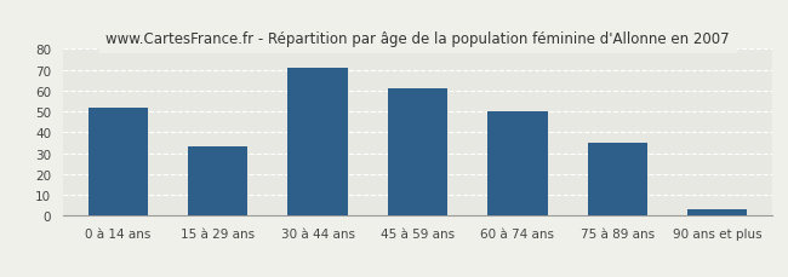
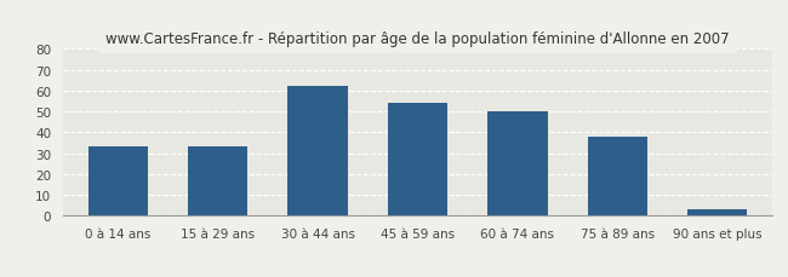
0 à 14 ans: 52 -> 33
30 à 44 ans: 71 -> 62
45 à 59 ans: 61 -> 54
75 à 89 ans: 35 -> 38
